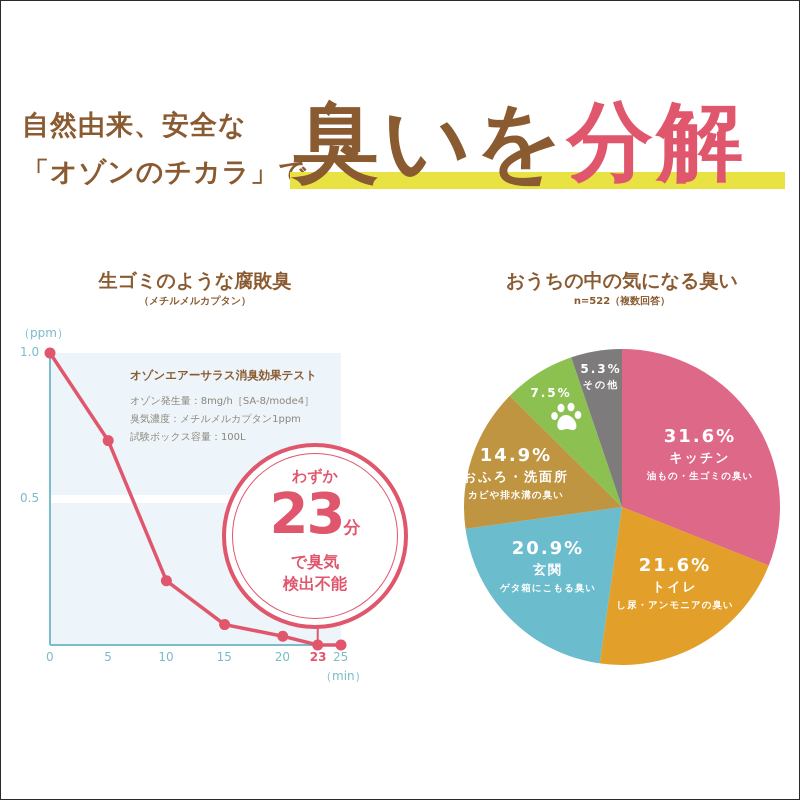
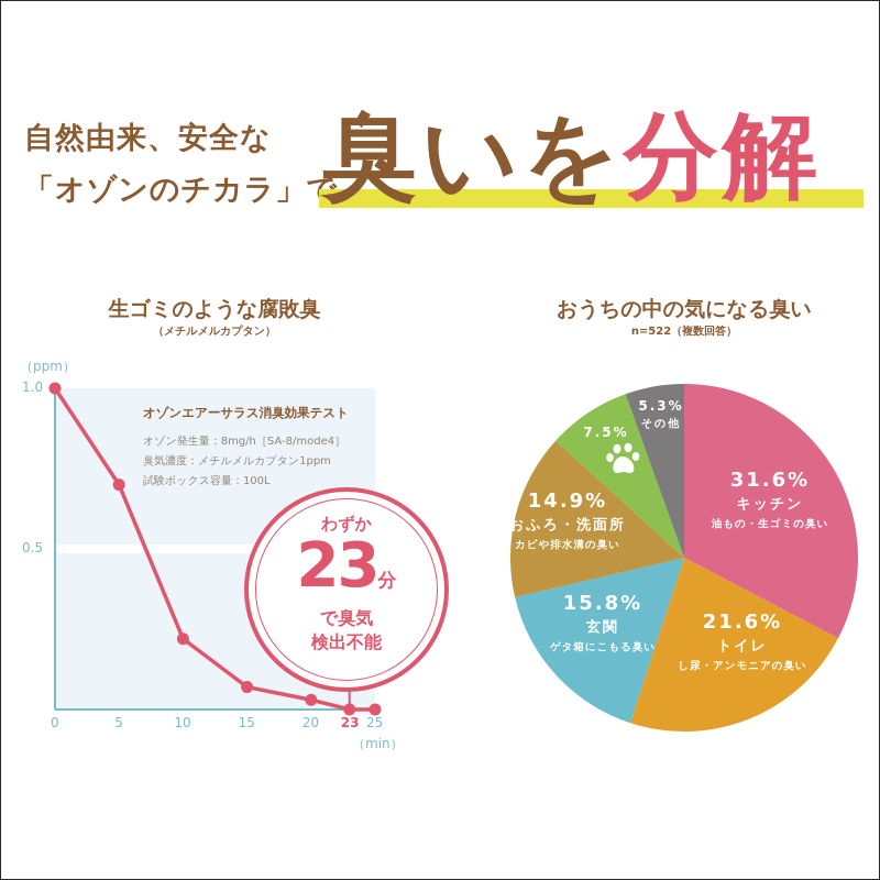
おうちの中の気になる臭い/玄関: 20.9% -> 15.8%
